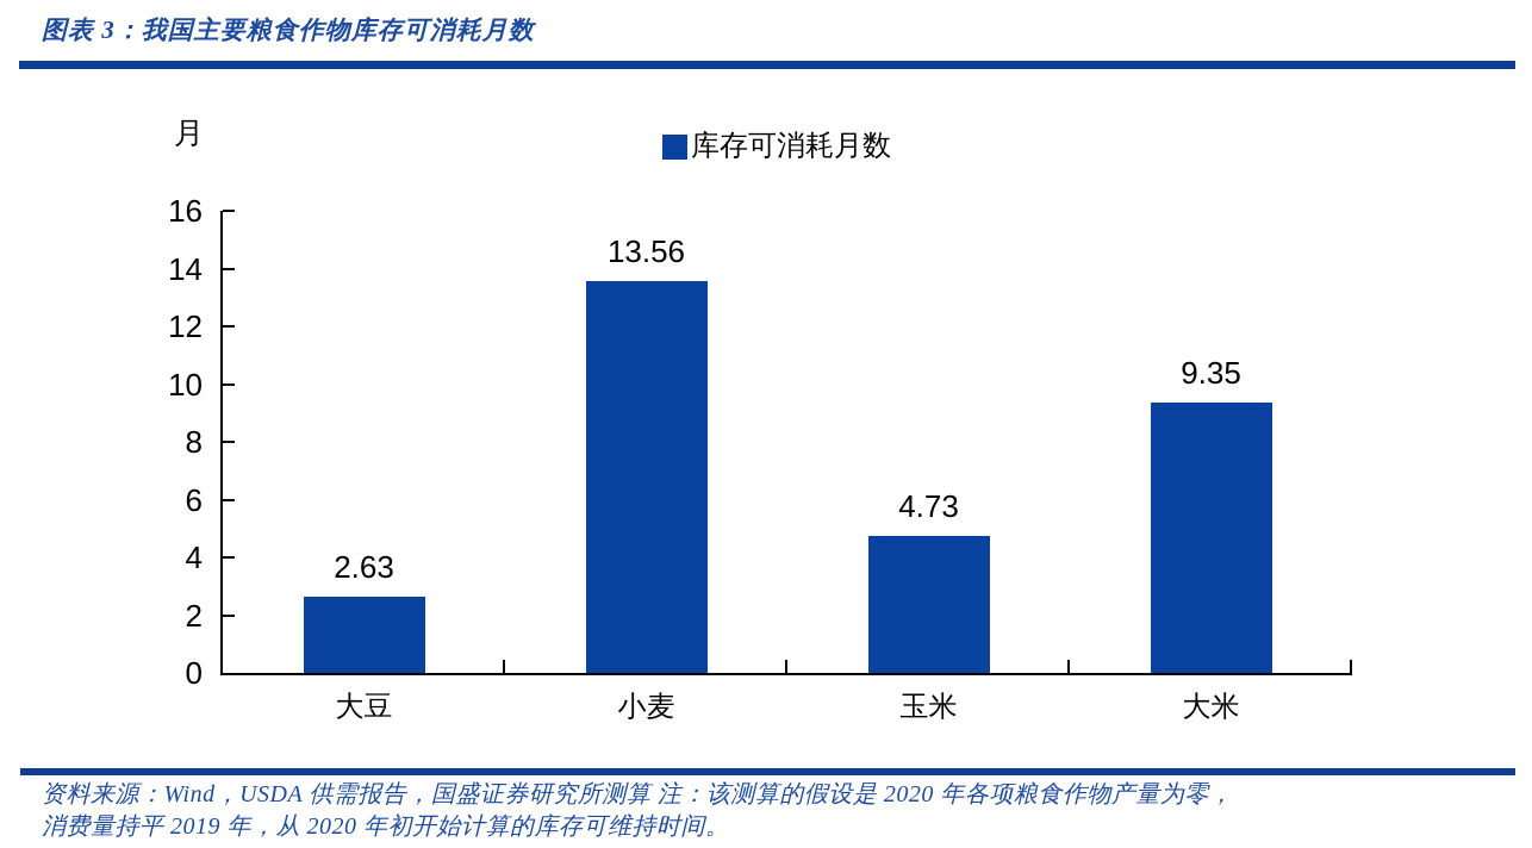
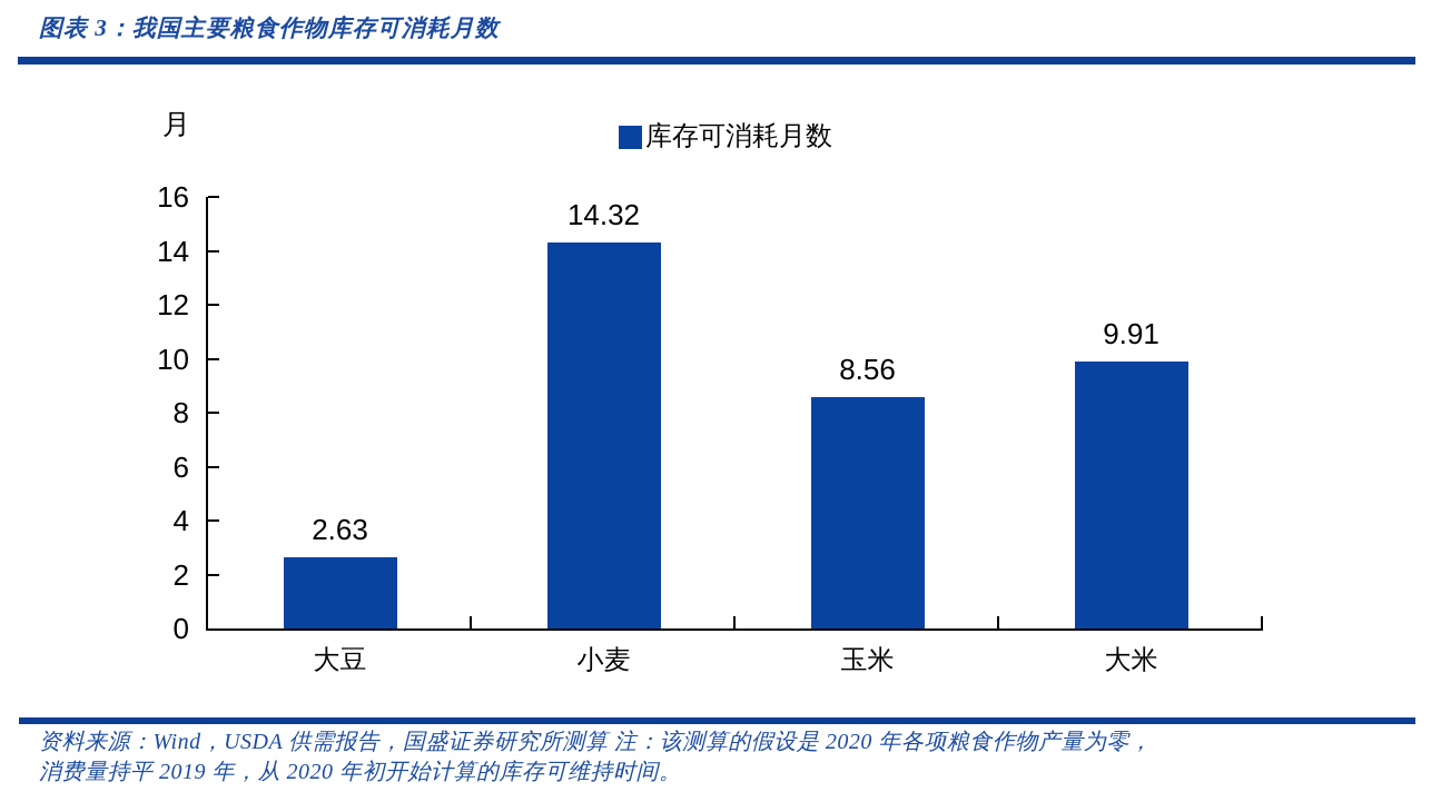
小麦: 13.56 -> 14.32
玉米: 4.73 -> 8.56
大米: 9.35 -> 9.91
